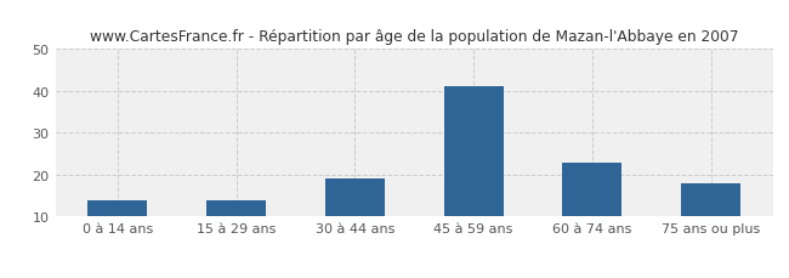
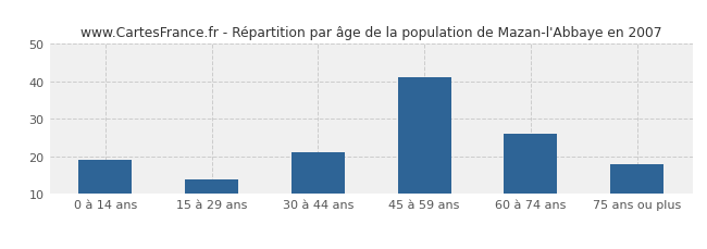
0 à 14 ans: 14 -> 19
30 à 44 ans: 19 -> 21
60 à 74 ans: 23 -> 26
